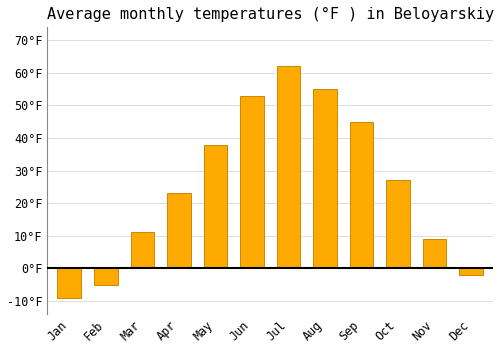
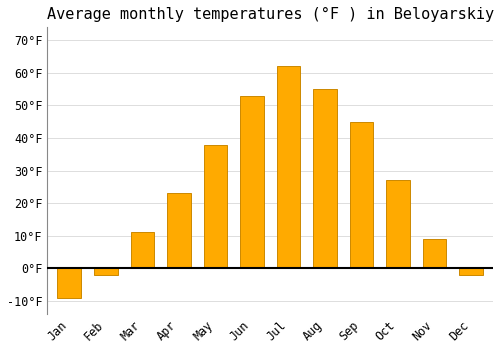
Feb: -5°F -> -2°F
